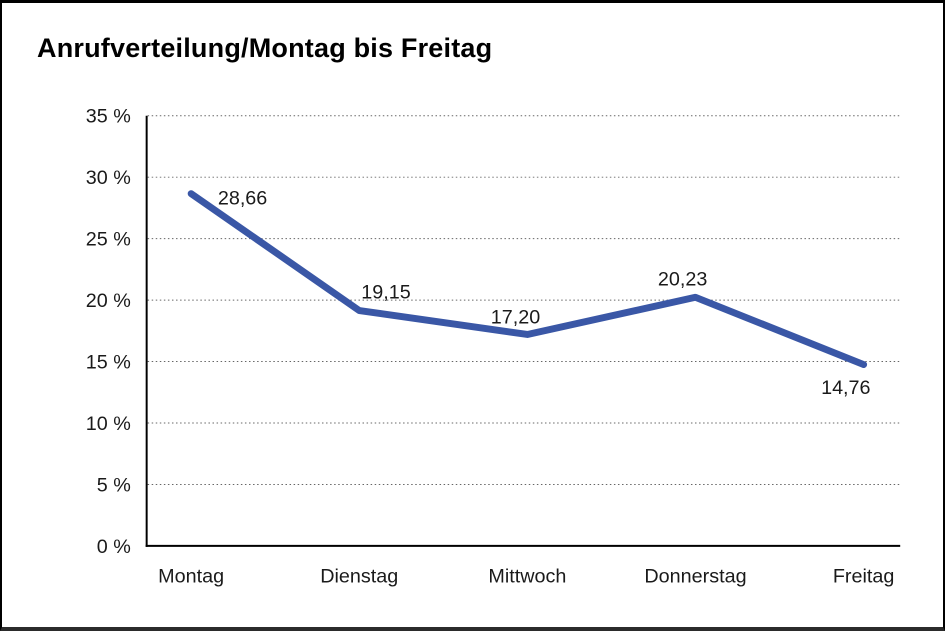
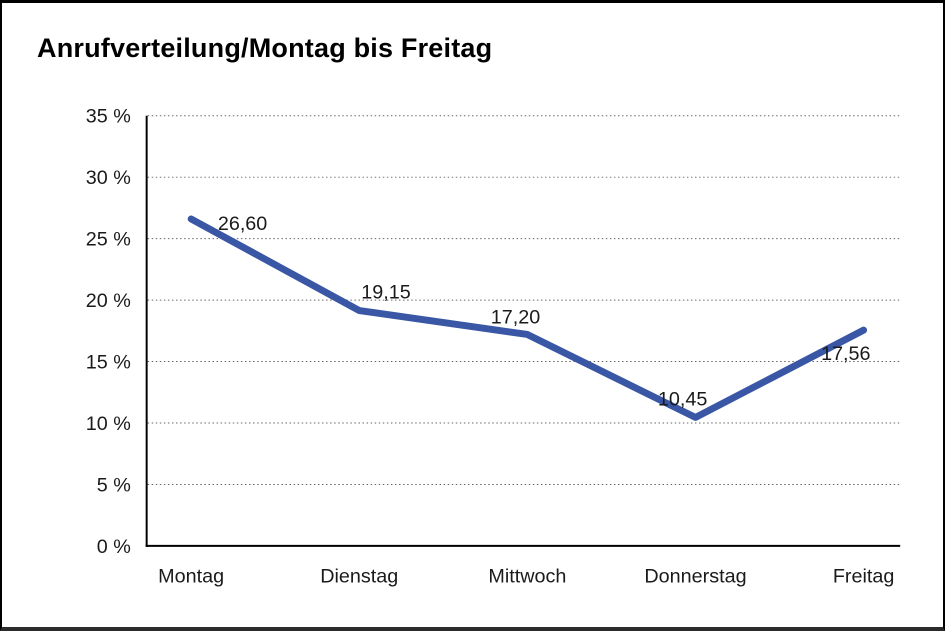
Montag: 28,66 -> 26,60
Donnerstag: 20,23 -> 10,45
Freitag: 14,76 -> 17,56
